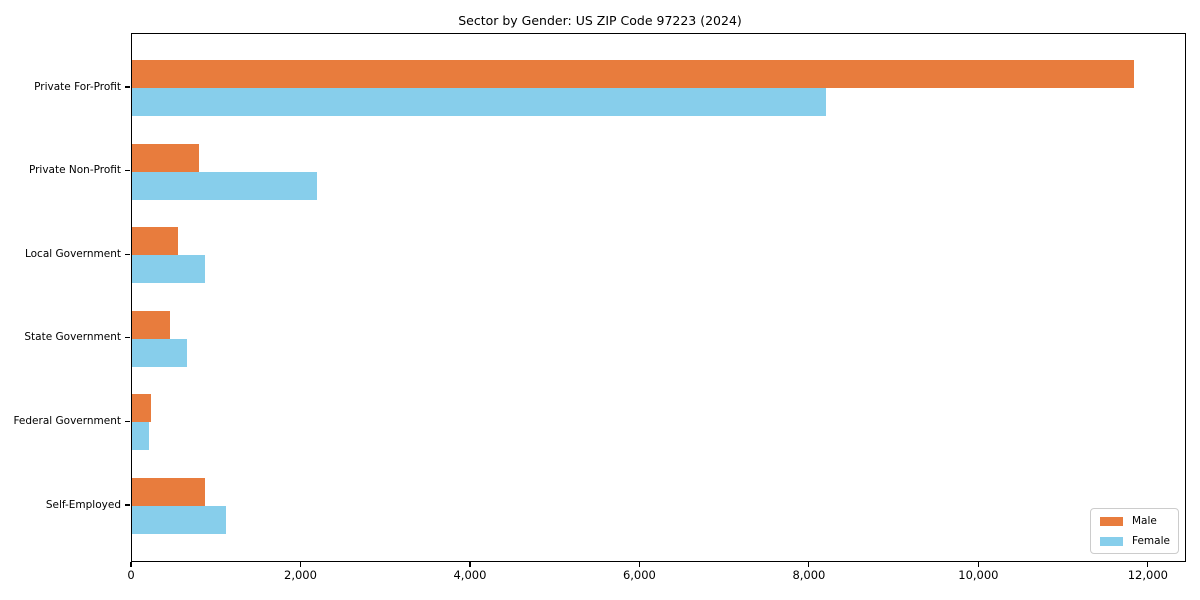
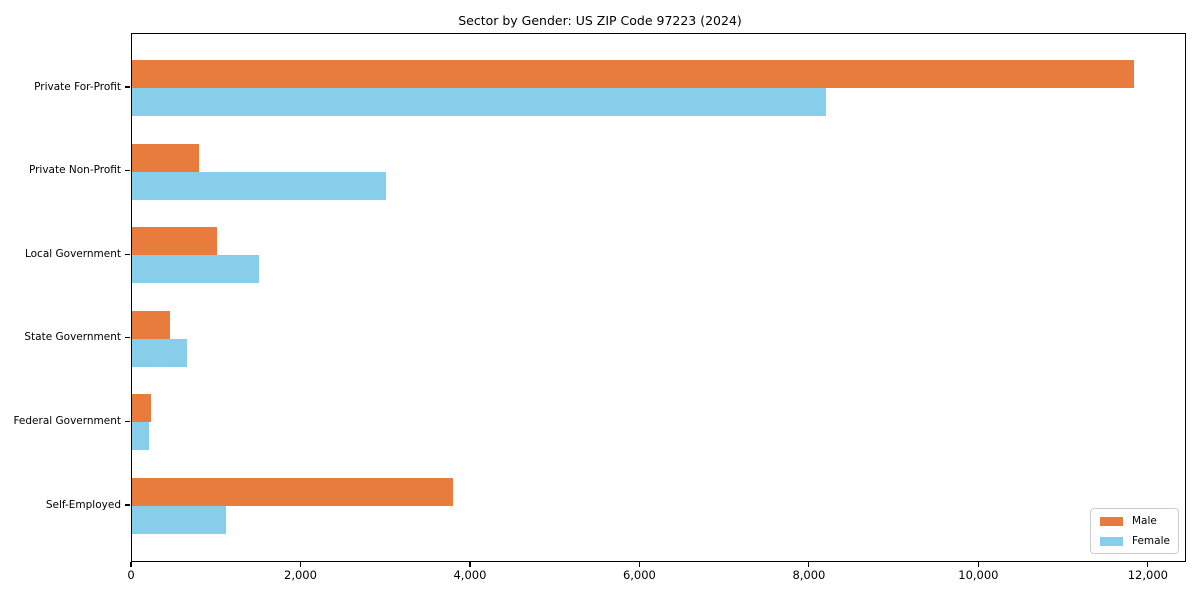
Female/Private Non-Profit: 2200 -> 3000
Male/Local Government: 500 -> 1000
Female/Local Government: 900 -> 1500
Male/Self-Employed: 900 -> 3800
